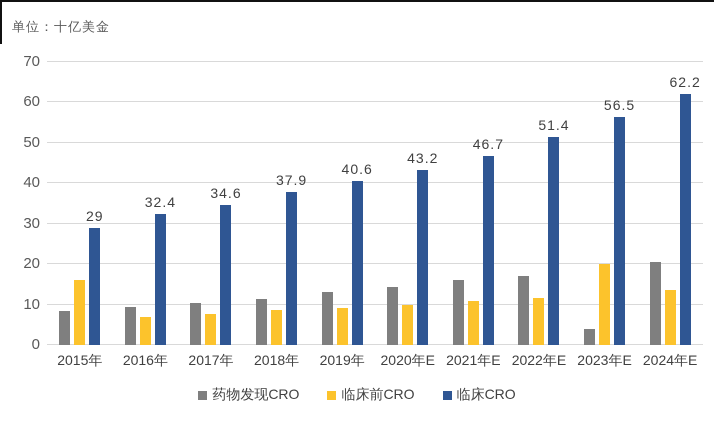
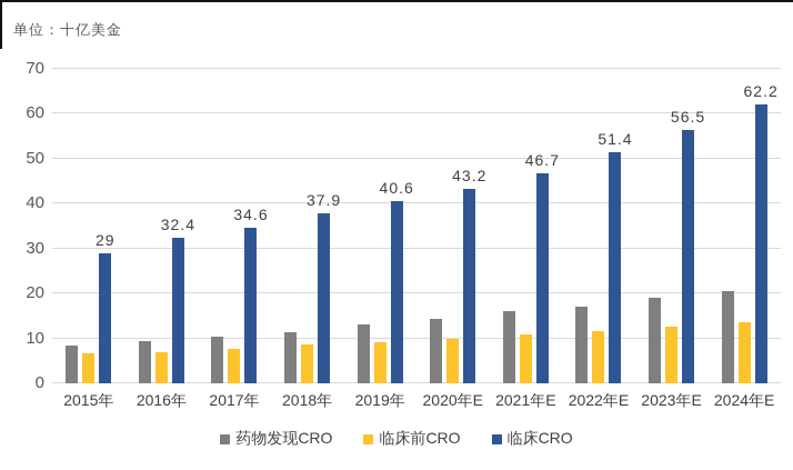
临床前CRO/2015年: 16 -> 7
药物发现CRO/2023年E: 4 -> 19
临床前CRO/2023年E: 20 -> 13
